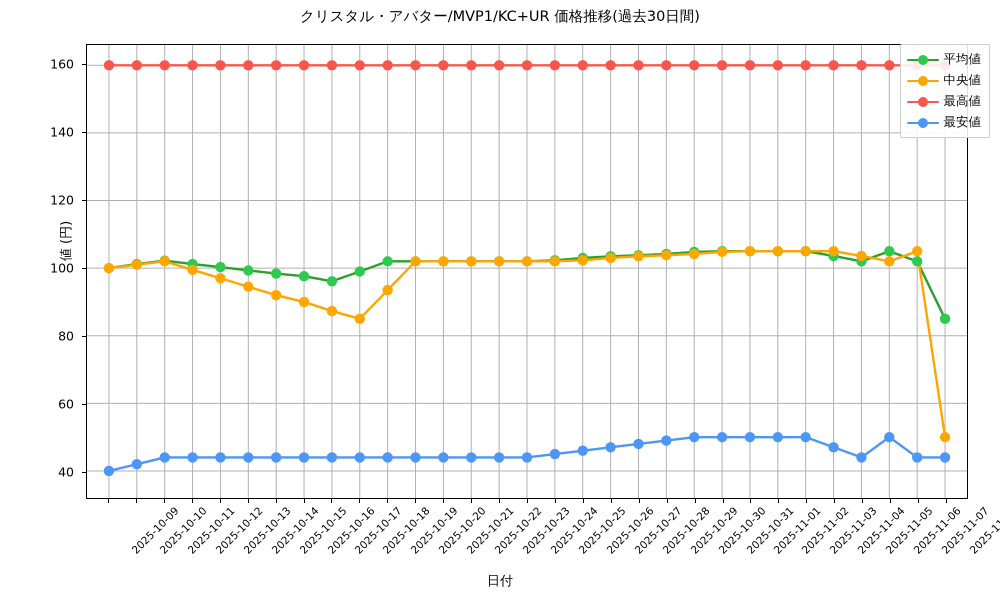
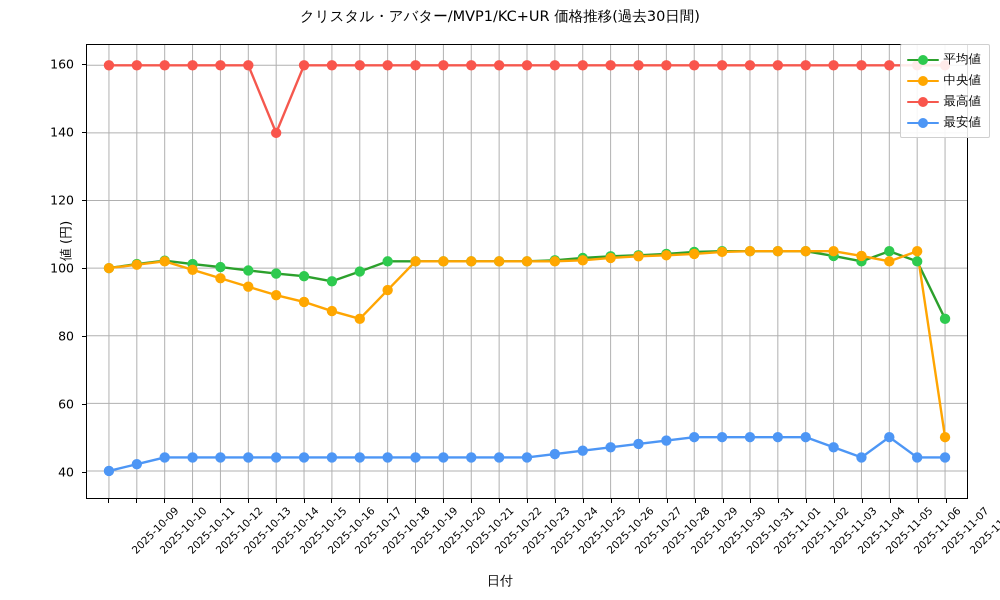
最高値/2025-10-15: 160 -> 140
